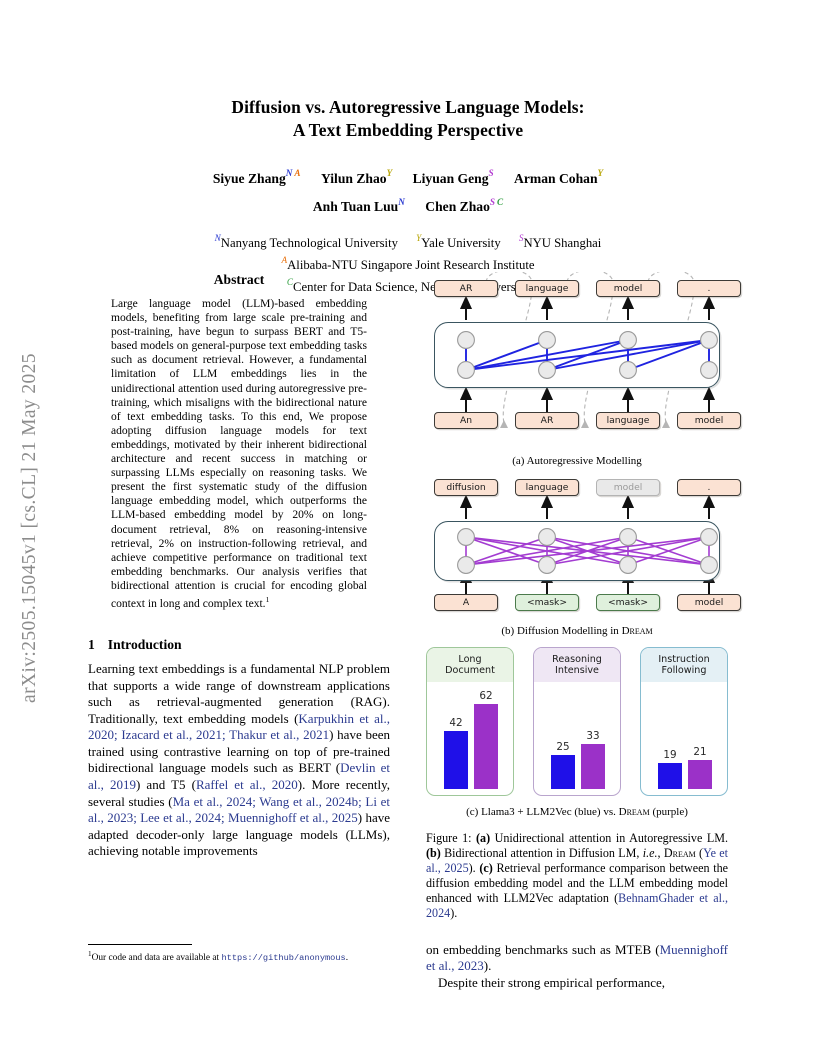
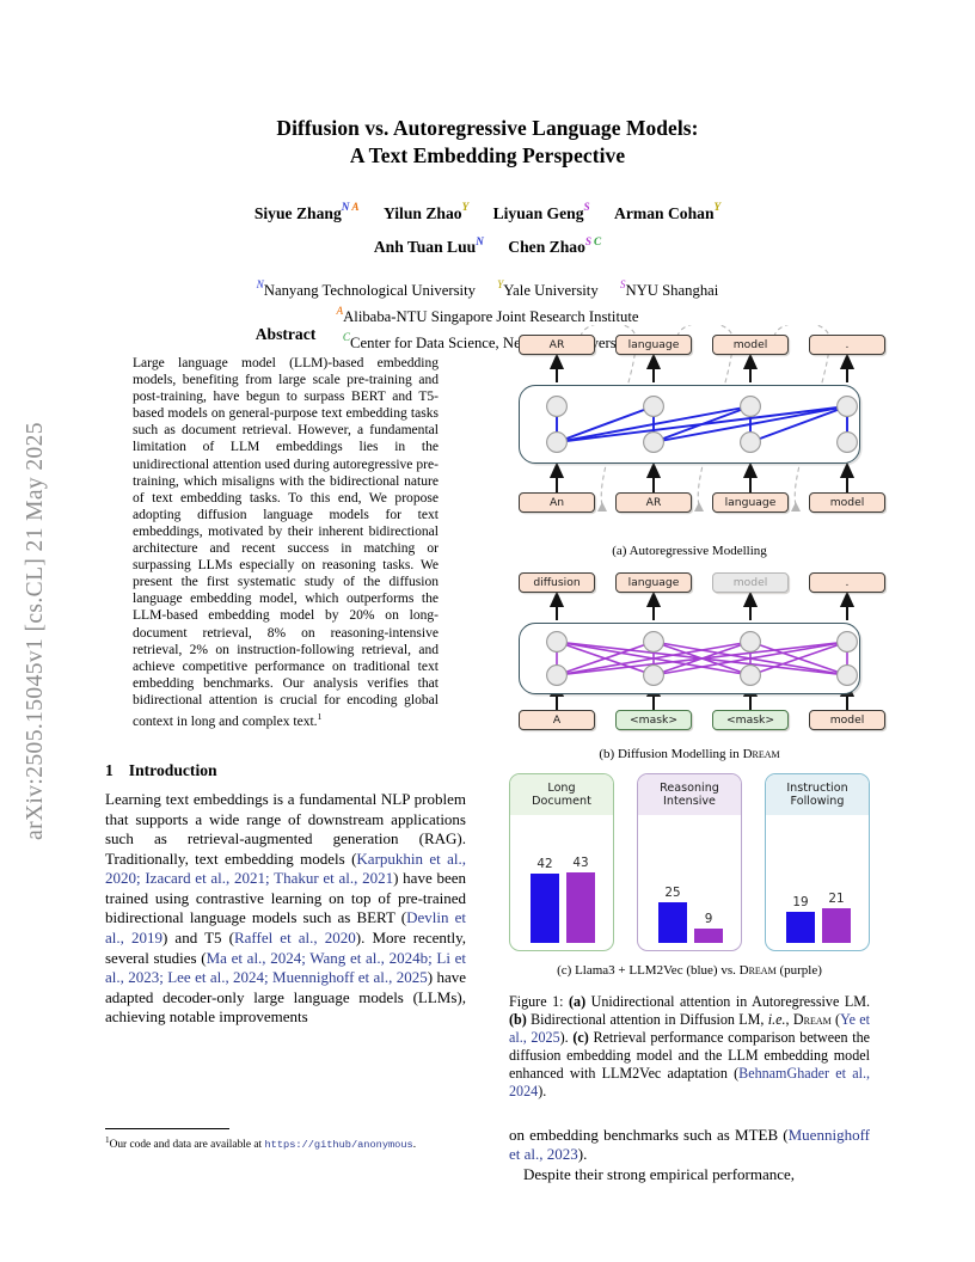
Dream/Long Document: 62 -> 43
Dream/Reasoning Intensive: 33 -> 9
